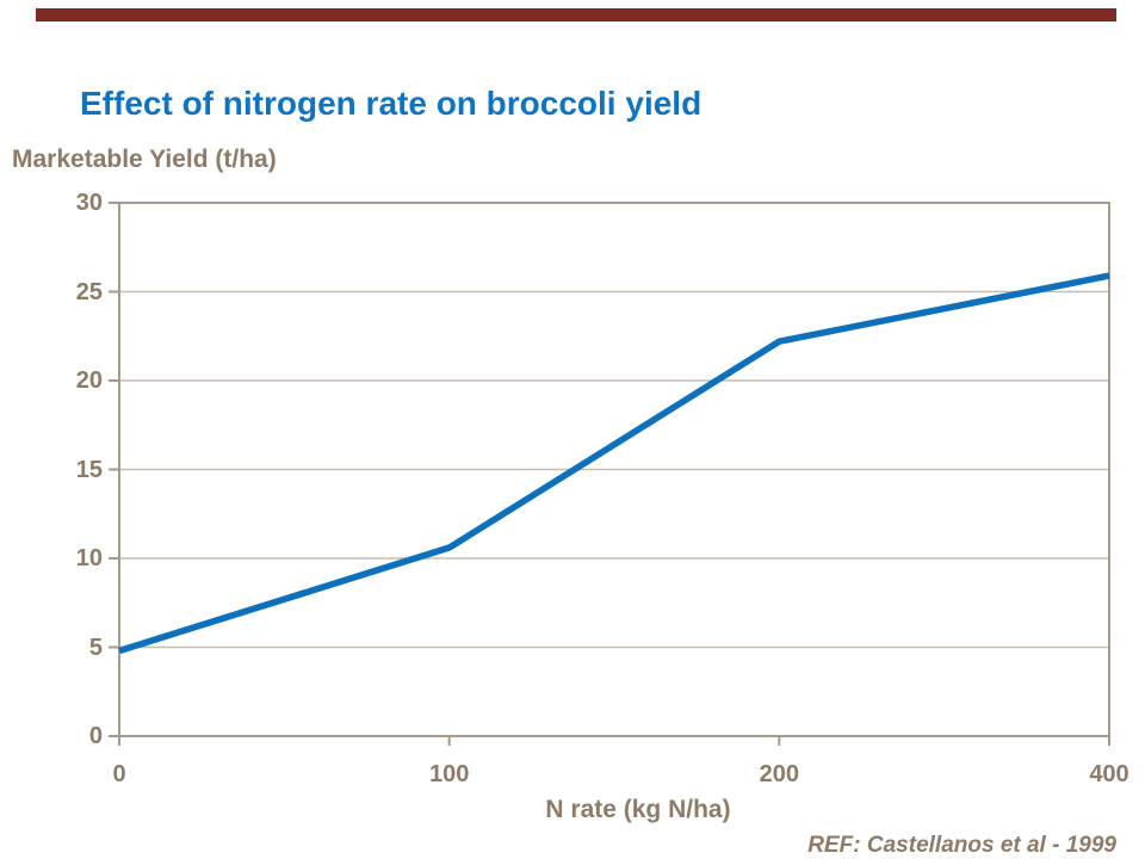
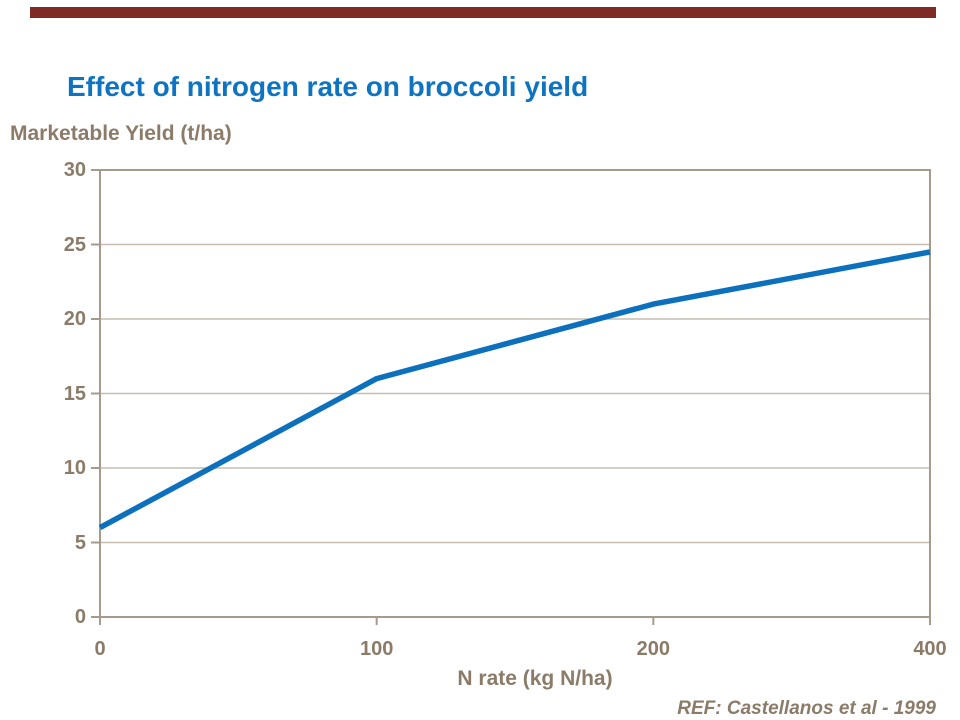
0: 4.8 -> 6.0
100: 10.6 -> 16.0
200: 22.2 -> 21.0
400: 25.9 -> 24.5
